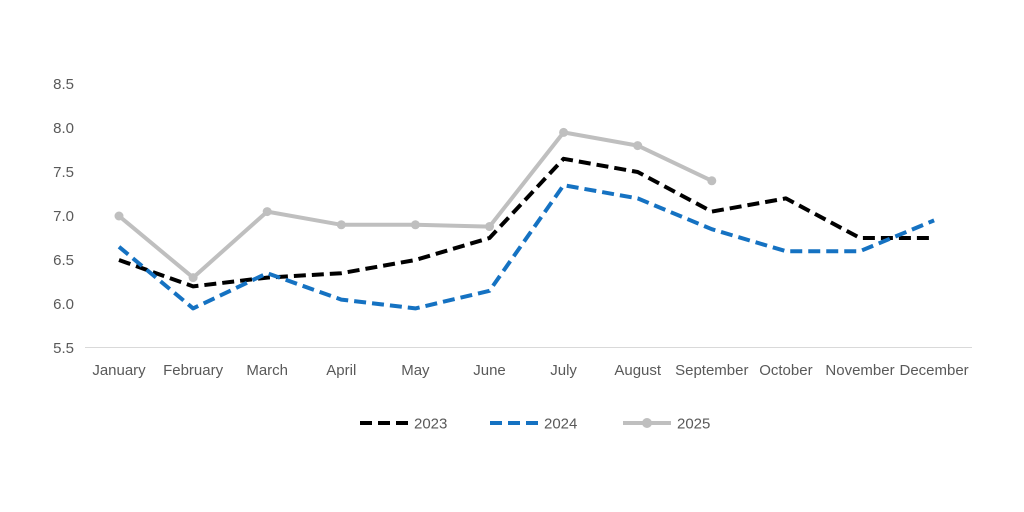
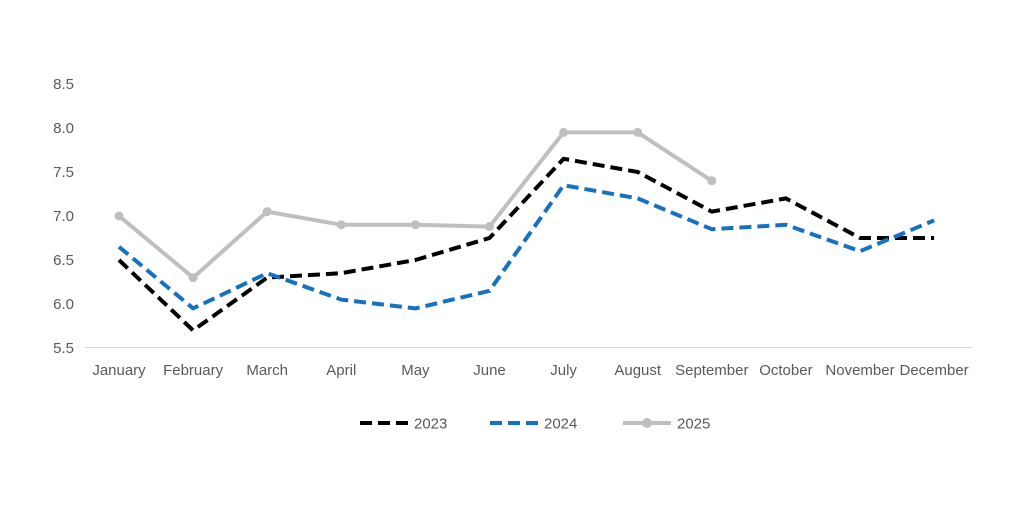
2023/February: 6.2 -> 5.7
2025/August: 7.8 -> 8.0
2024/October: 6.6 -> 6.9
